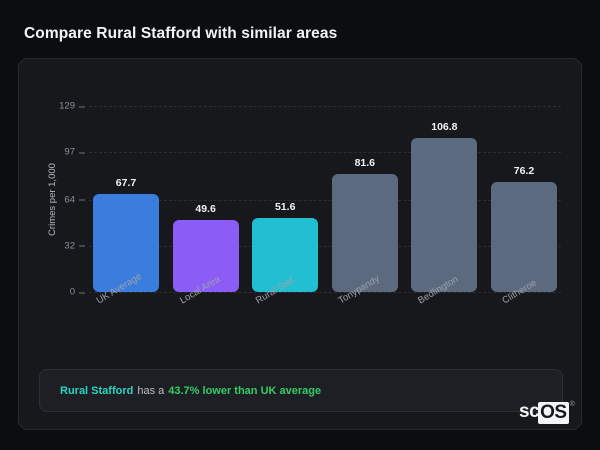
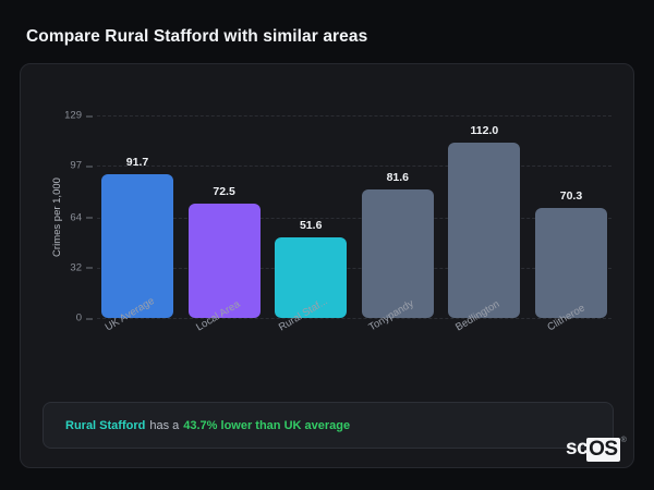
UK Average: 67.7 -> 91.7
Local Area: 49.6 -> 72.5
Bedlington: 106.8 -> 112.0
Clitheroe: 76.2 -> 70.3
